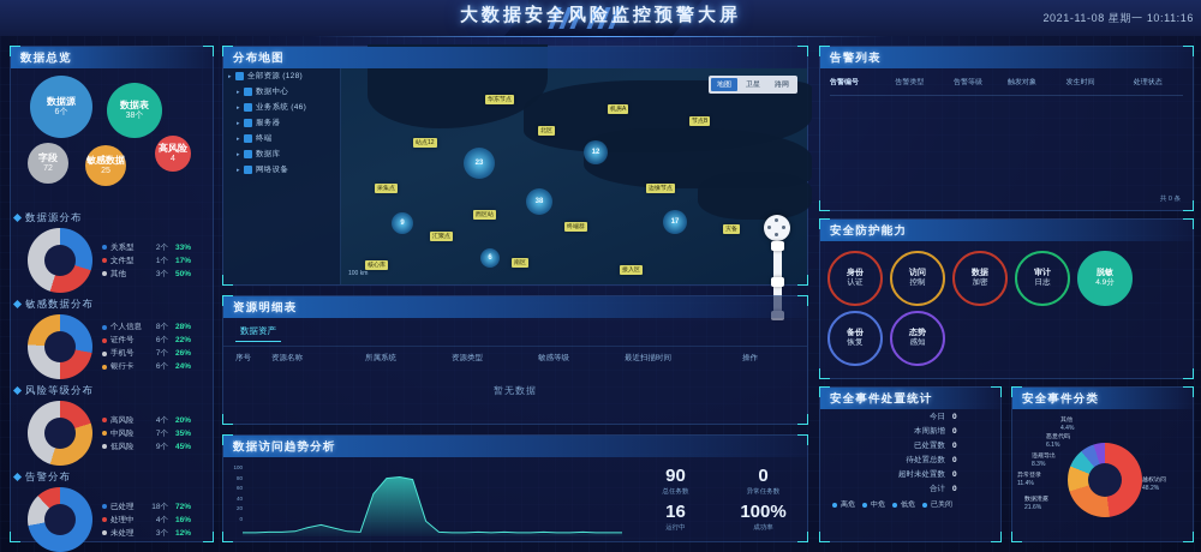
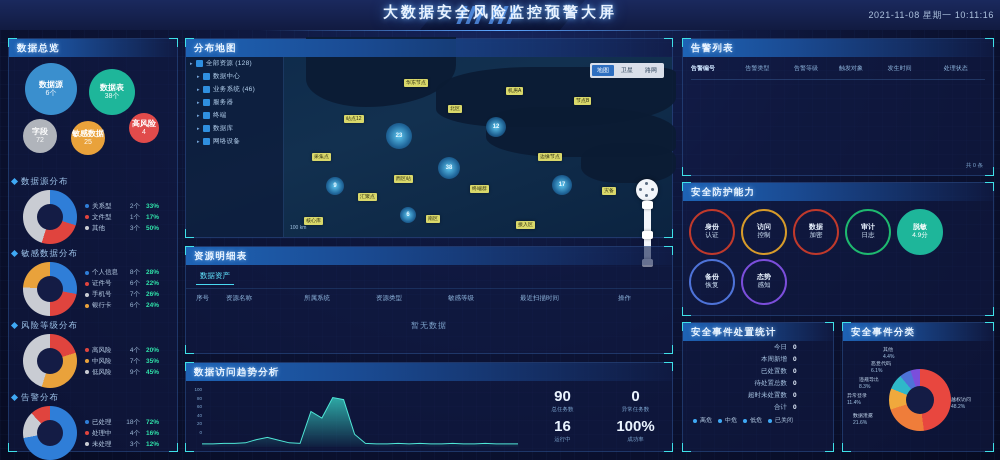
12: 90 -> 50
